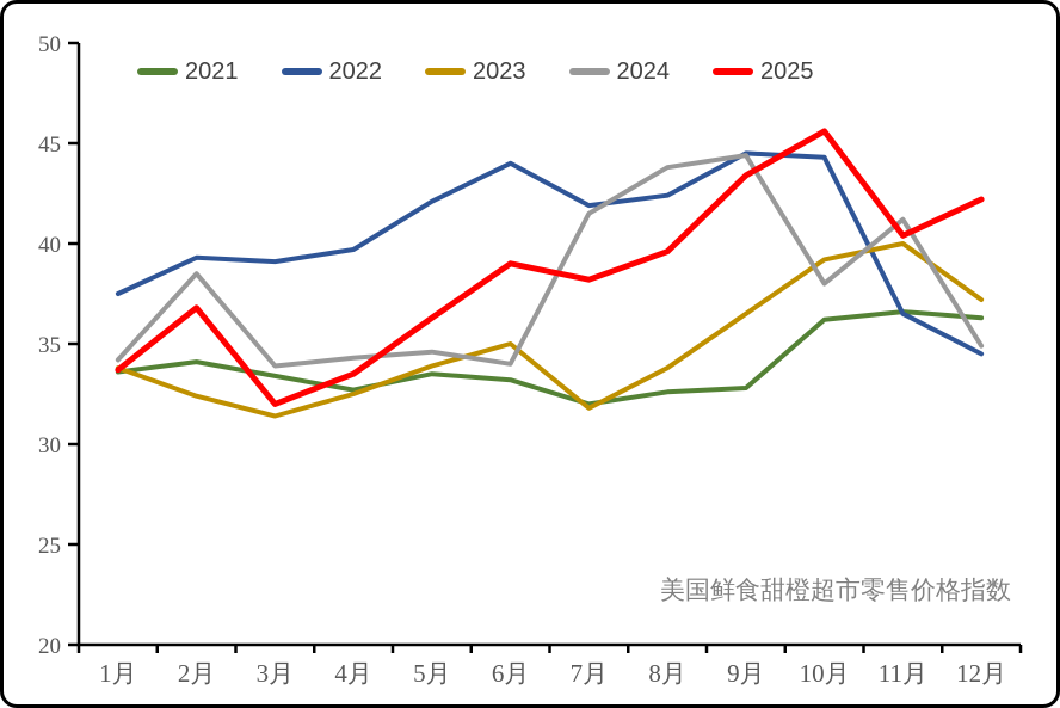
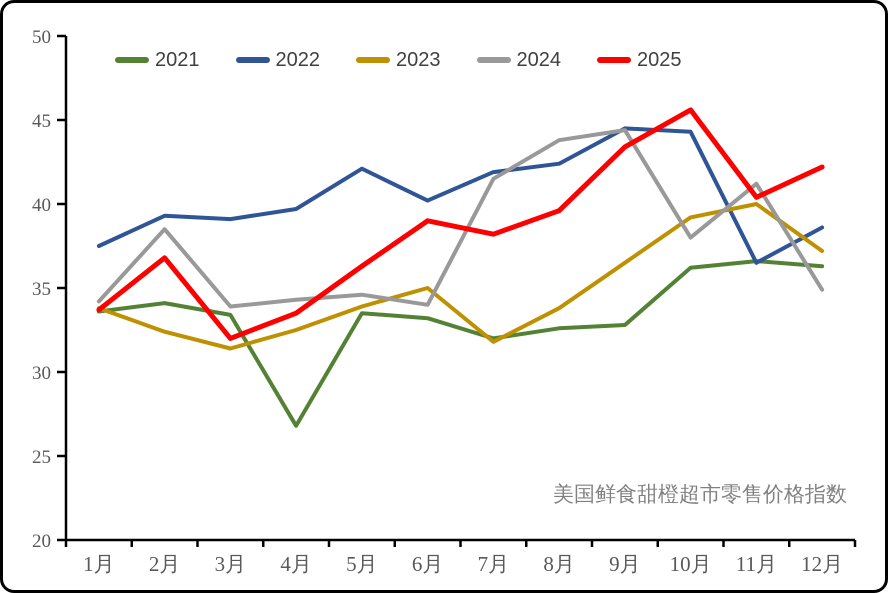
2021/4月: 32.7 -> 26.8
2022/6月: 44.0 -> 40.2
2022/12月: 34.5 -> 38.6
